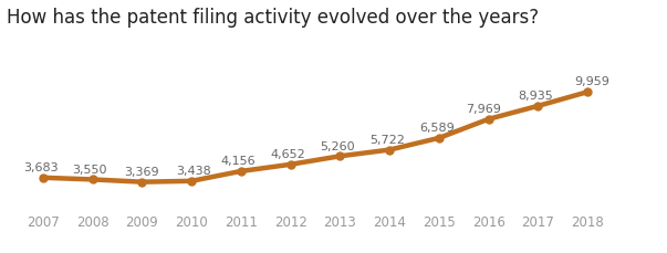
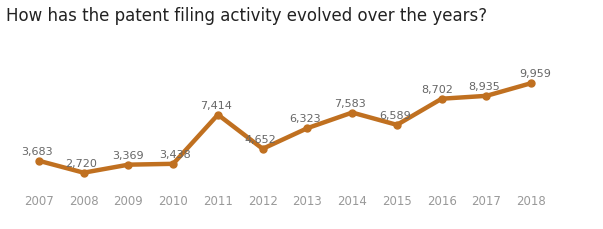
2008: 3,550 -> 2,720
2011: 4,156 -> 7,414
2013: 5,260 -> 6,323
2014: 5,722 -> 7,583
2016: 7,969 -> 8,702
